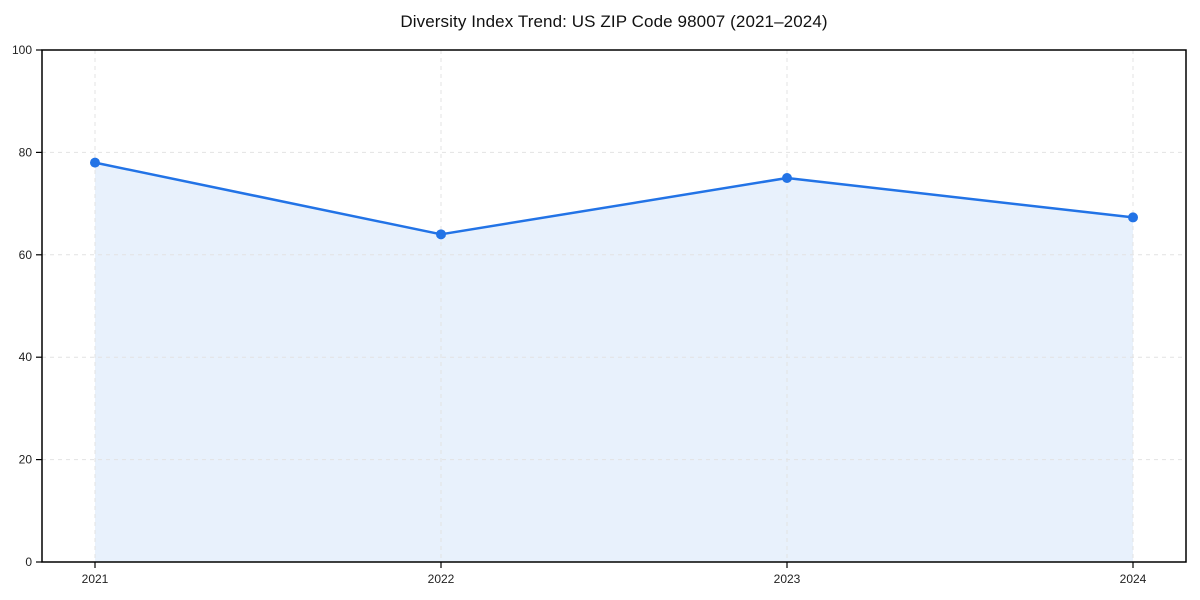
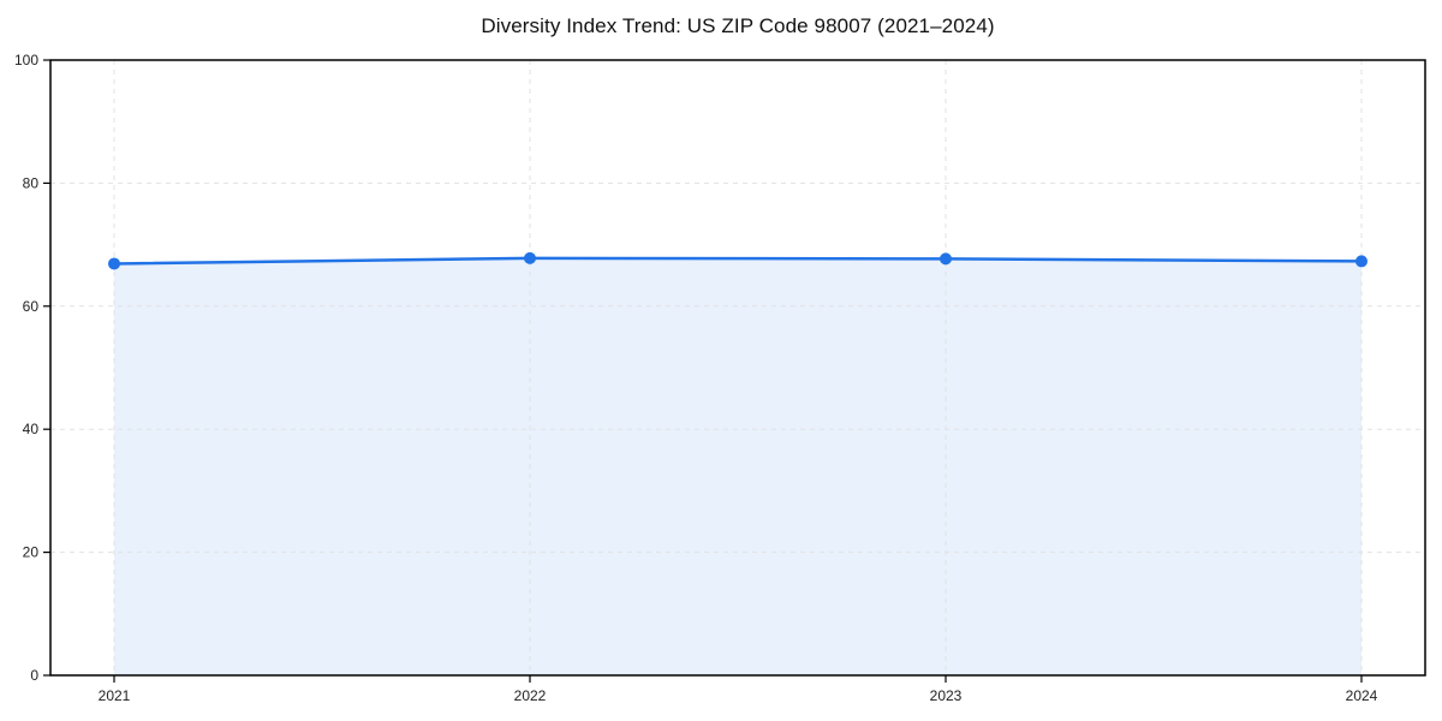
2021: 78 -> 67
2022: 64 -> 68
2023: 75 -> 68
